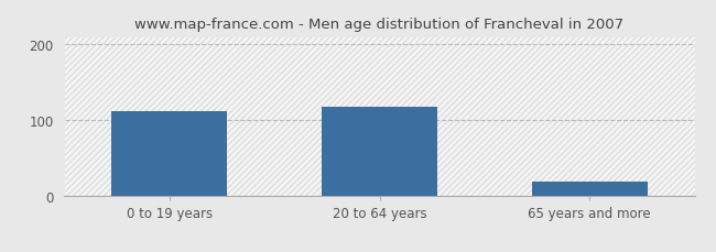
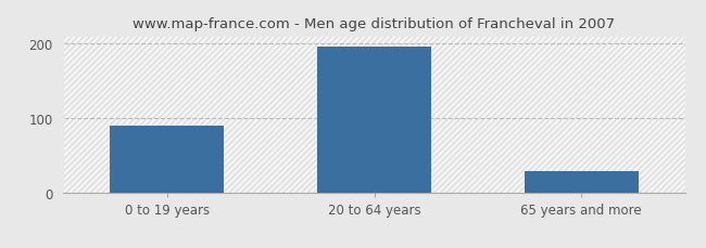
0 to 19 years: 112 -> 90
20 to 64 years: 118 -> 196
65 years and more: 20 -> 30
